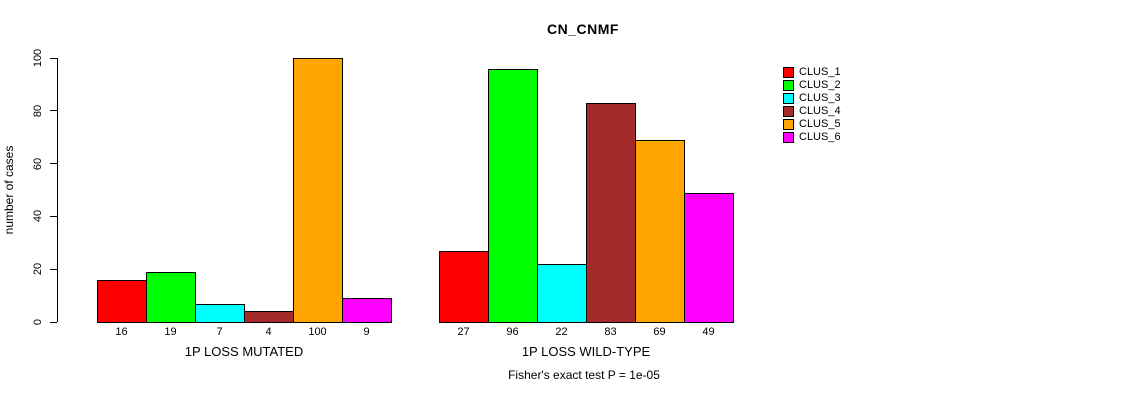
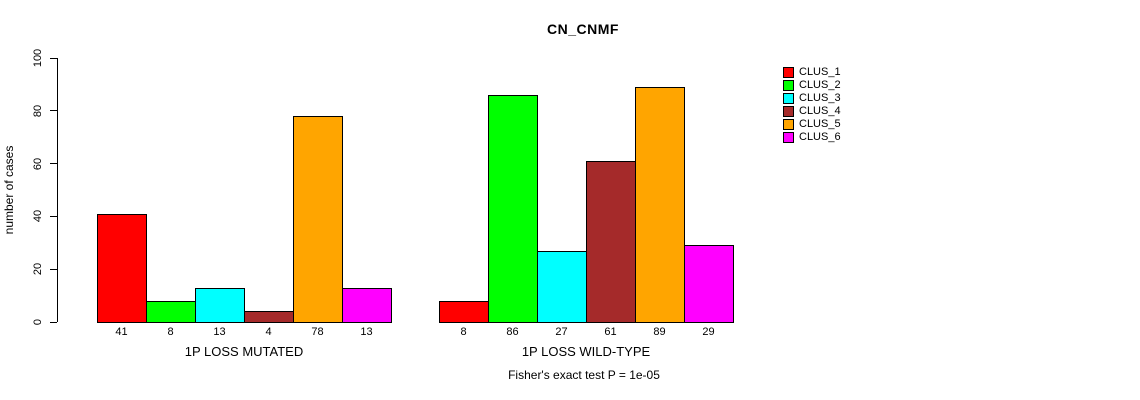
CLUS_1/1P LOSS MUTATED: 16 -> 41
CLUS_2/1P LOSS MUTATED: 19 -> 8
CLUS_3/1P LOSS MUTATED: 7 -> 13
CLUS_5/1P LOSS MUTATED: 100 -> 78
CLUS_6/1P LOSS MUTATED: 9 -> 13
CLUS_1/1P LOSS WILD-TYPE: 27 -> 8
CLUS_2/1P LOSS WILD-TYPE: 96 -> 86
CLUS_3/1P LOSS WILD-TYPE: 22 -> 27
CLUS_4/1P LOSS WILD-TYPE: 83 -> 61
CLUS_5/1P LOSS WILD-TYPE: 69 -> 89
CLUS_6/1P LOSS WILD-TYPE: 49 -> 29
